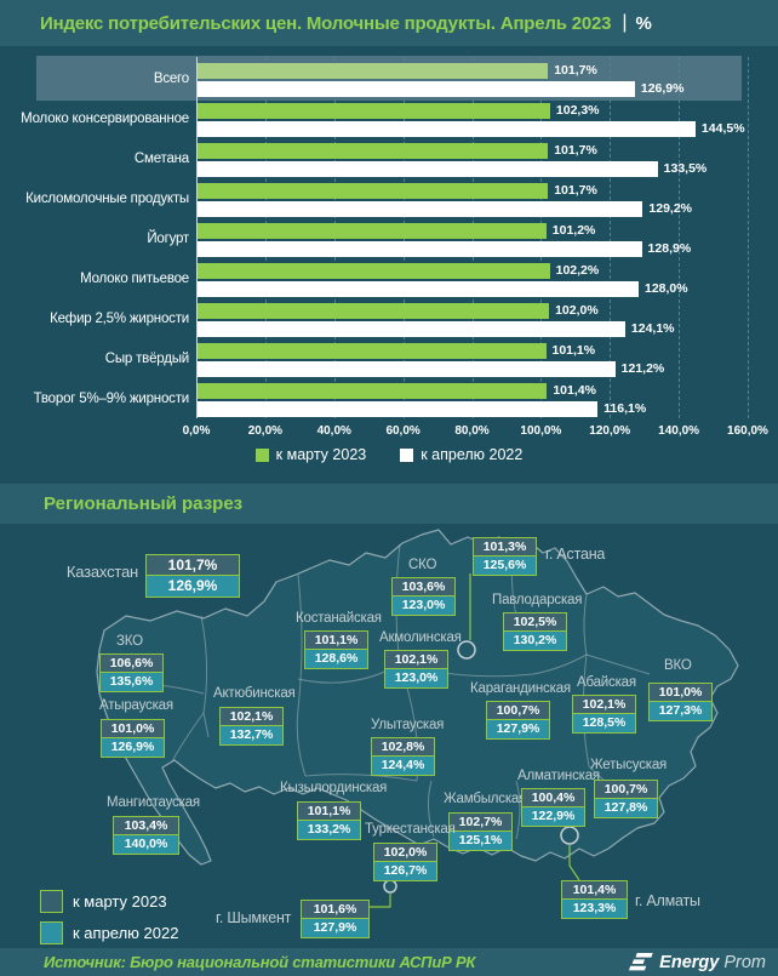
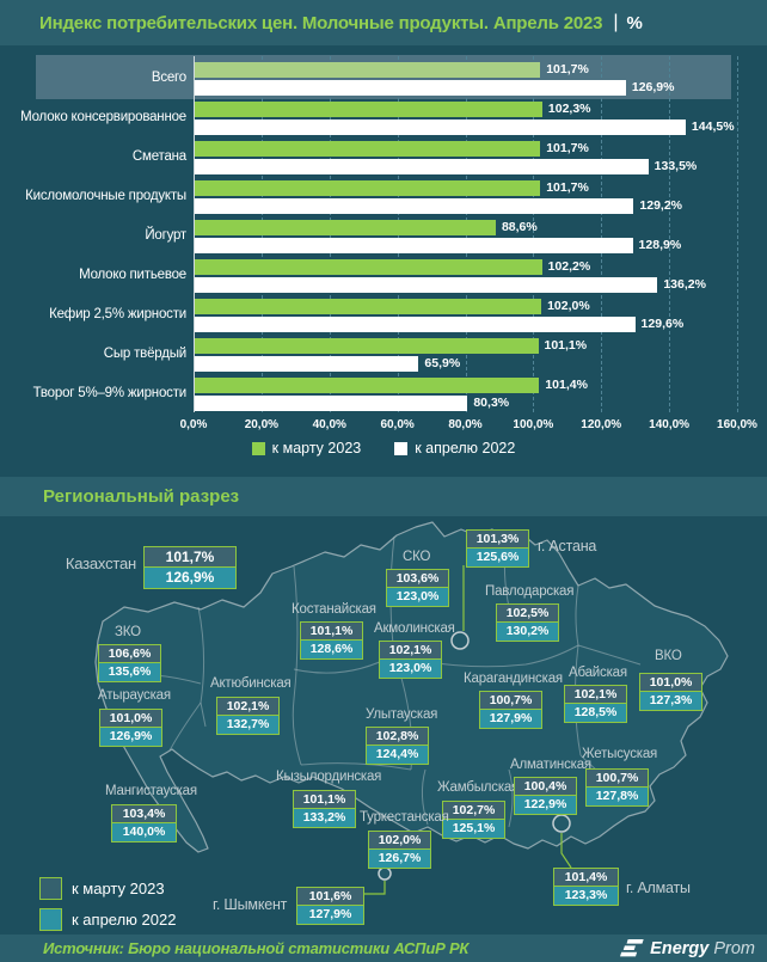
к марту 2023/Йогурт: 101,2% -> 88,6%
к апрелю 2022/Молоко питьевое: 128,0% -> 136,2%
к апрелю 2022/Кефир 2,5% жирности: 124,1% -> 129,6%
к апрелю 2022/Сыр твёрдый: 121,2% -> 65,9%
к апрелю 2022/Творог 5%–9% жирности: 116,1% -> 80,3%
